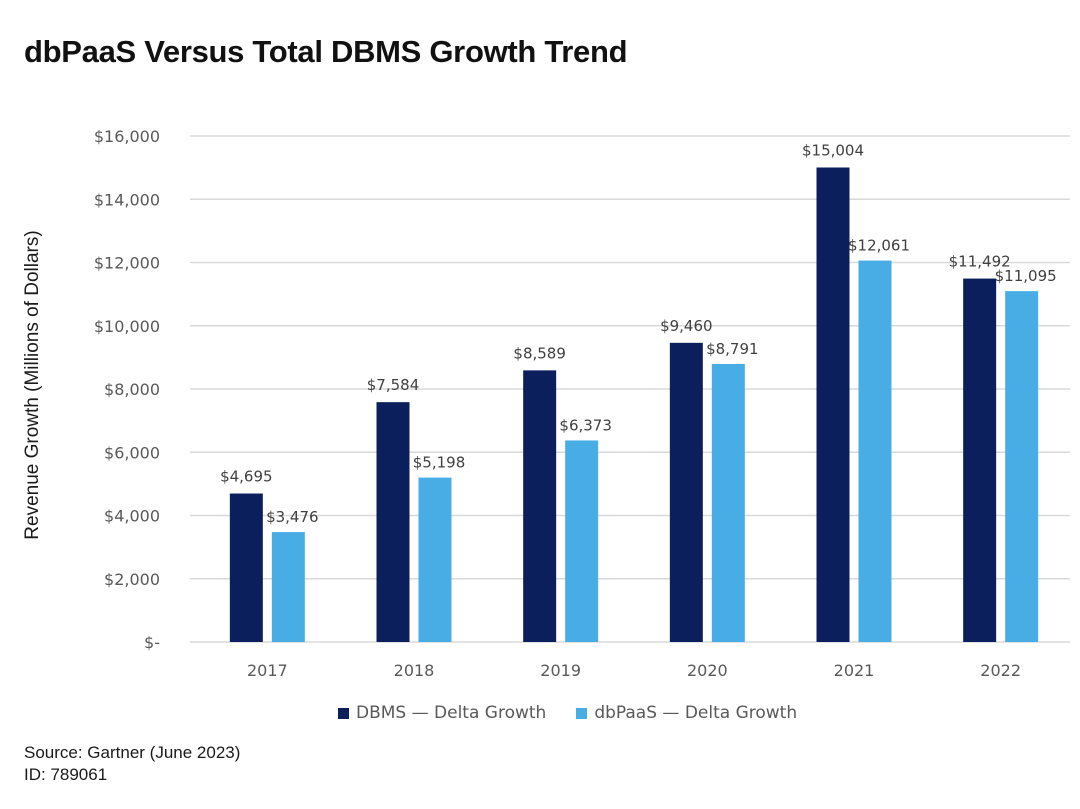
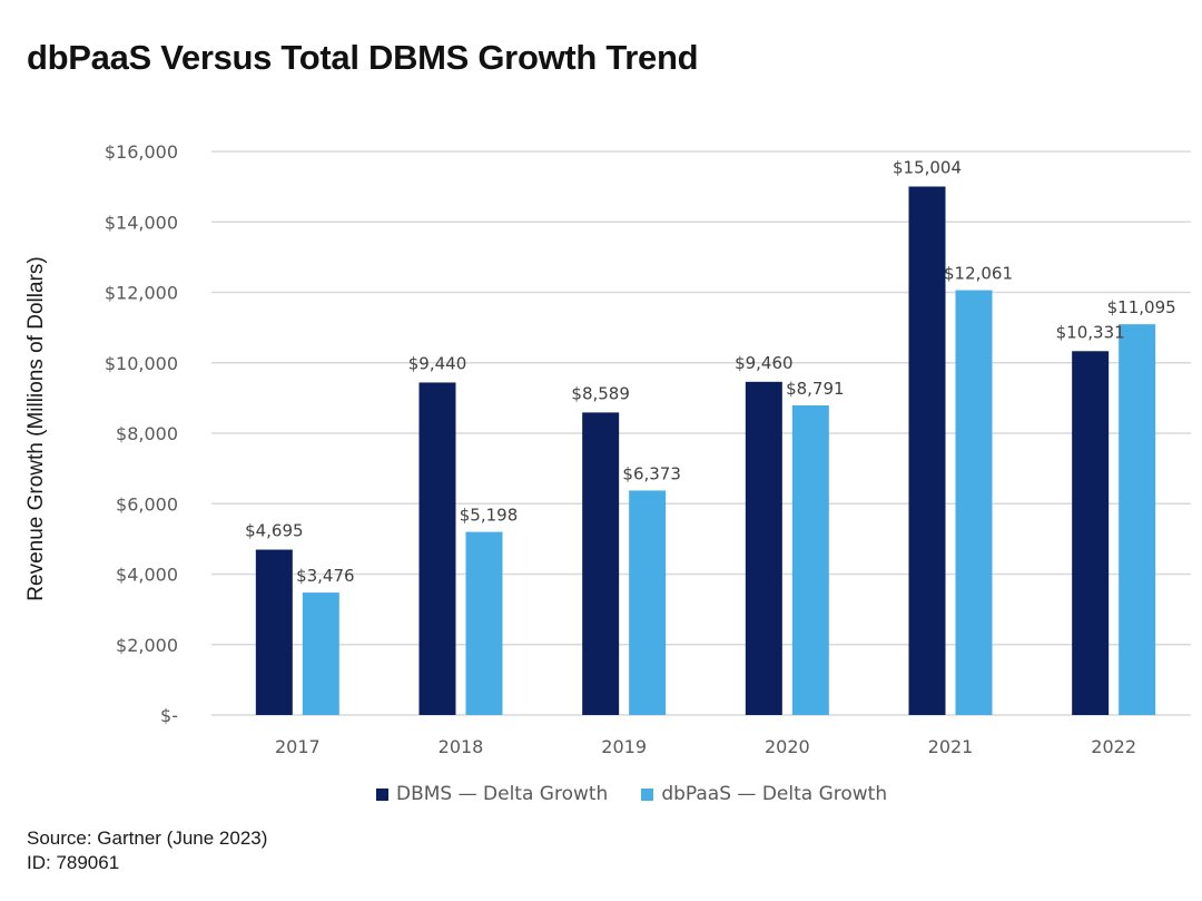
DBMS — Delta Growth/2018: $7,584 -> $9,440
DBMS — Delta Growth/2022: $11,492 -> $10,331
